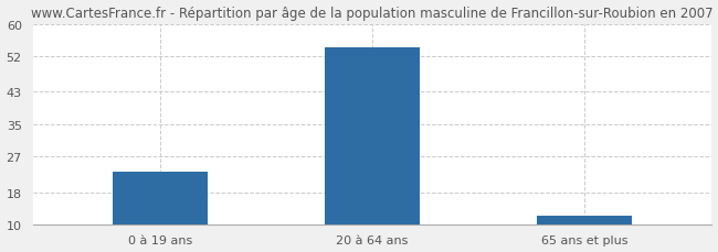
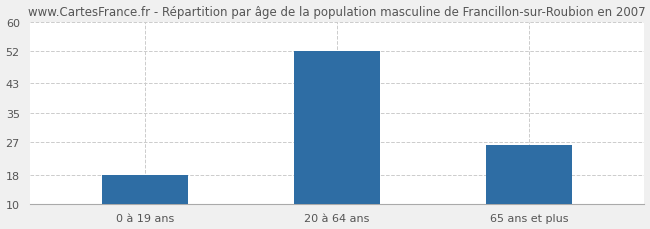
0 à 19 ans: 23 -> 18
20 à 64 ans: 54 -> 52
65 ans et plus: 12 -> 26
